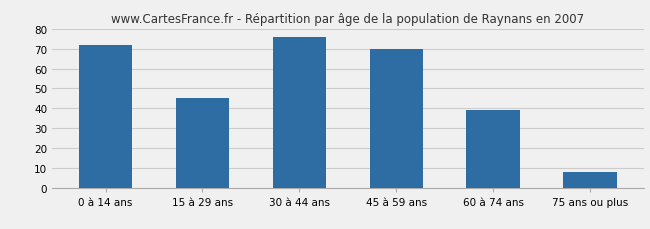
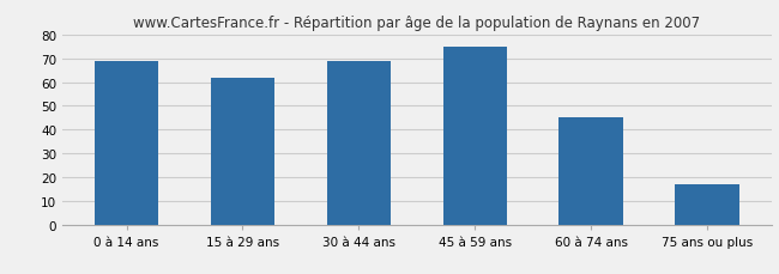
0 à 14 ans: 72 -> 69
15 à 29 ans: 45 -> 62
30 à 44 ans: 76 -> 69
45 à 59 ans: 70 -> 75
60 à 74 ans: 39 -> 45
75 ans ou plus: 8 -> 17
